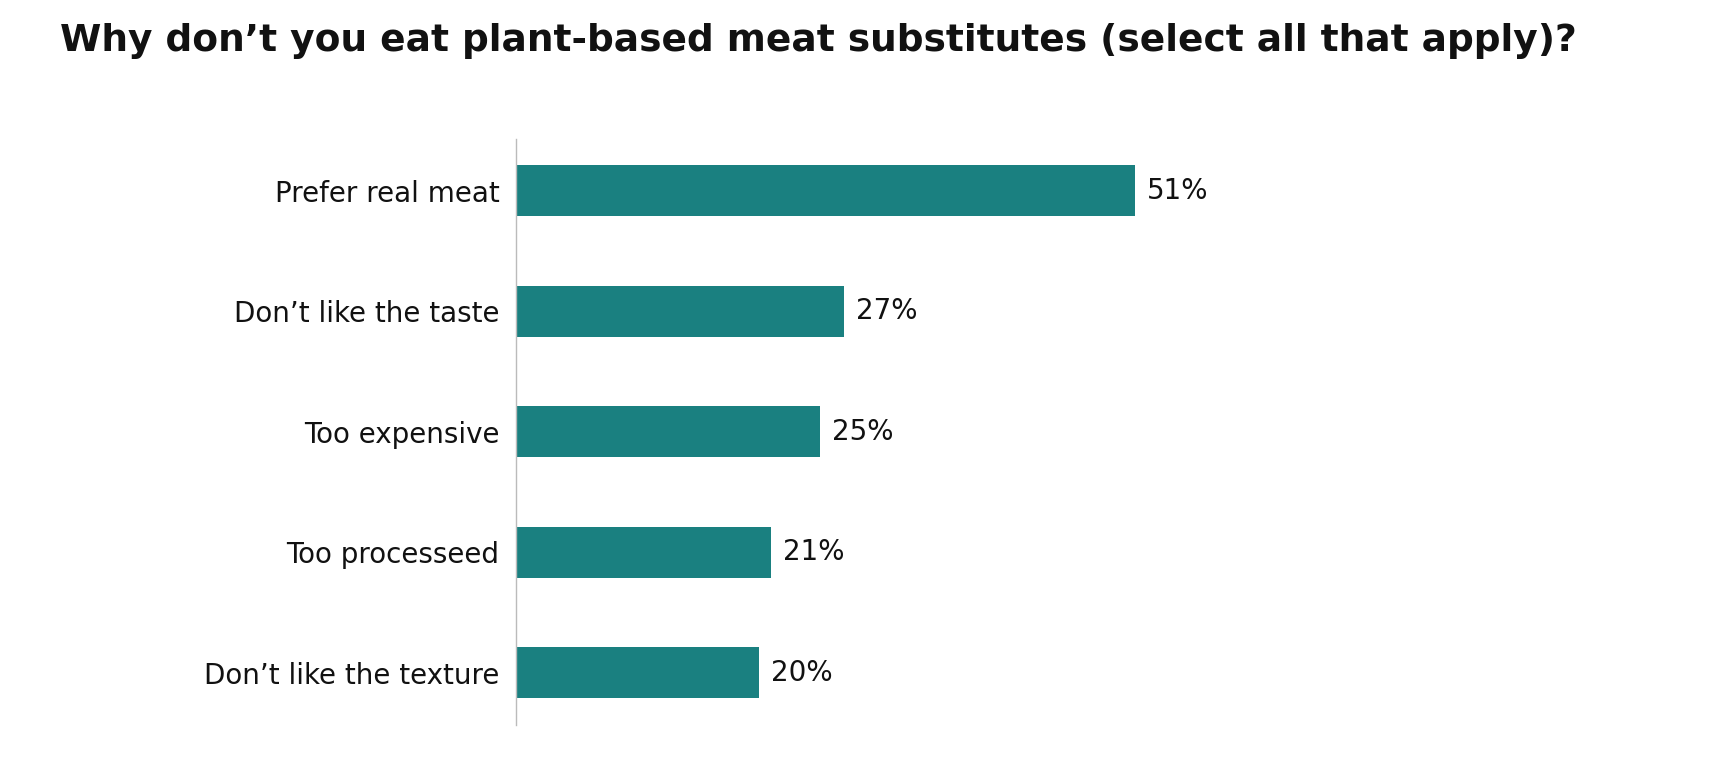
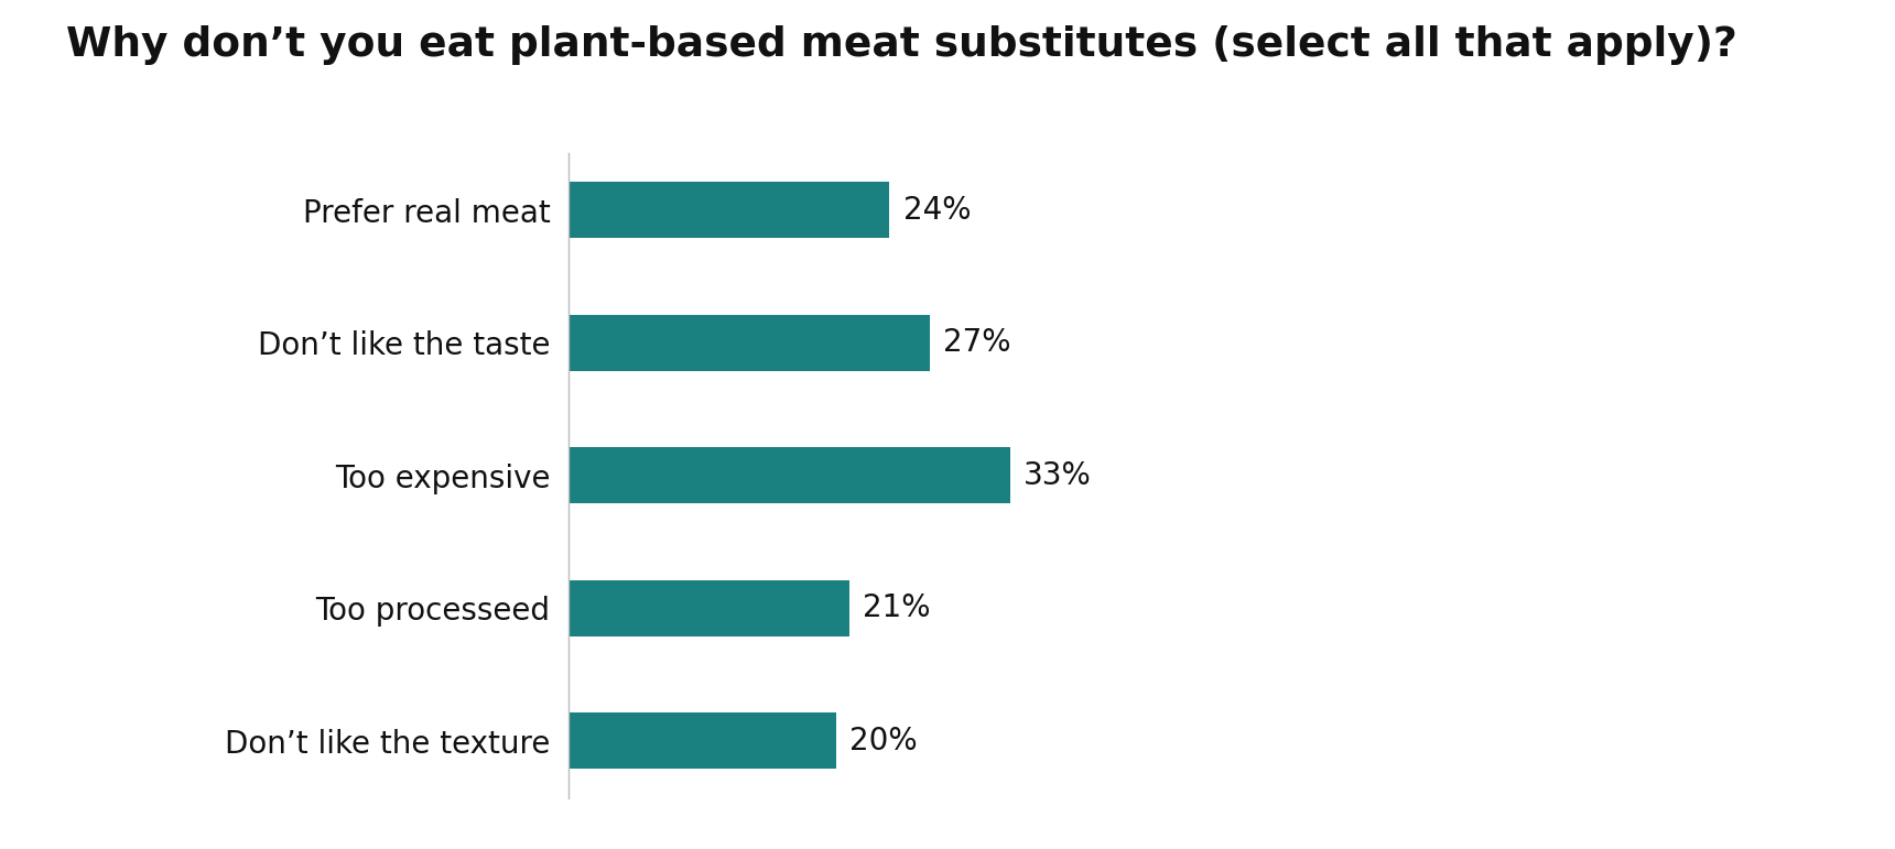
Prefer real meat: 51% -> 24%
Too expensive: 25% -> 33%
